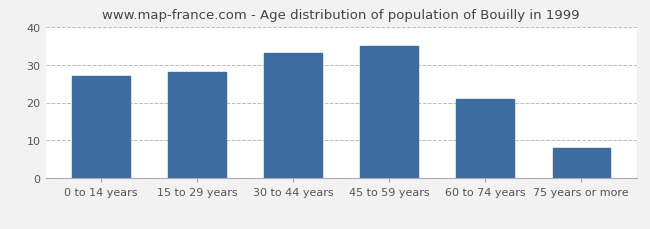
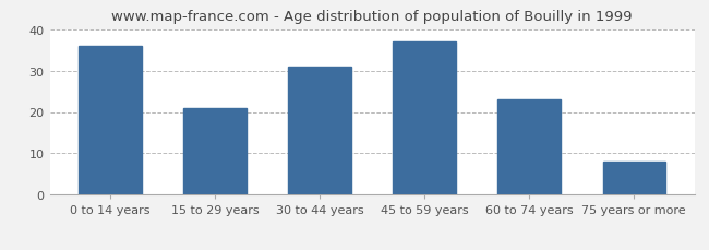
0 to 14 years: 27 -> 36
15 to 29 years: 28 -> 21
30 to 44 years: 33 -> 31
45 to 59 years: 35 -> 37
60 to 74 years: 21 -> 23
